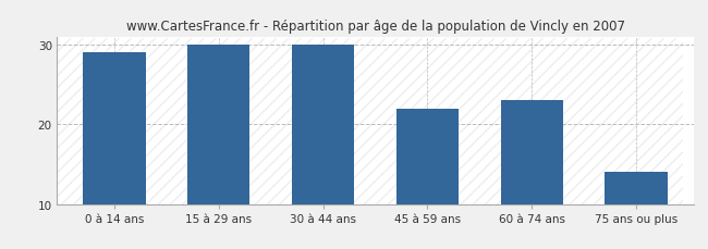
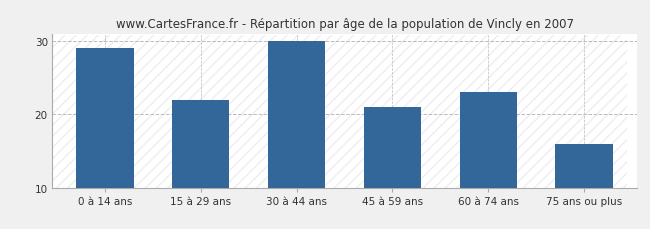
15 à 29 ans: 30 -> 22
45 à 59 ans: 22 -> 21
75 ans ou plus: 14 -> 16
